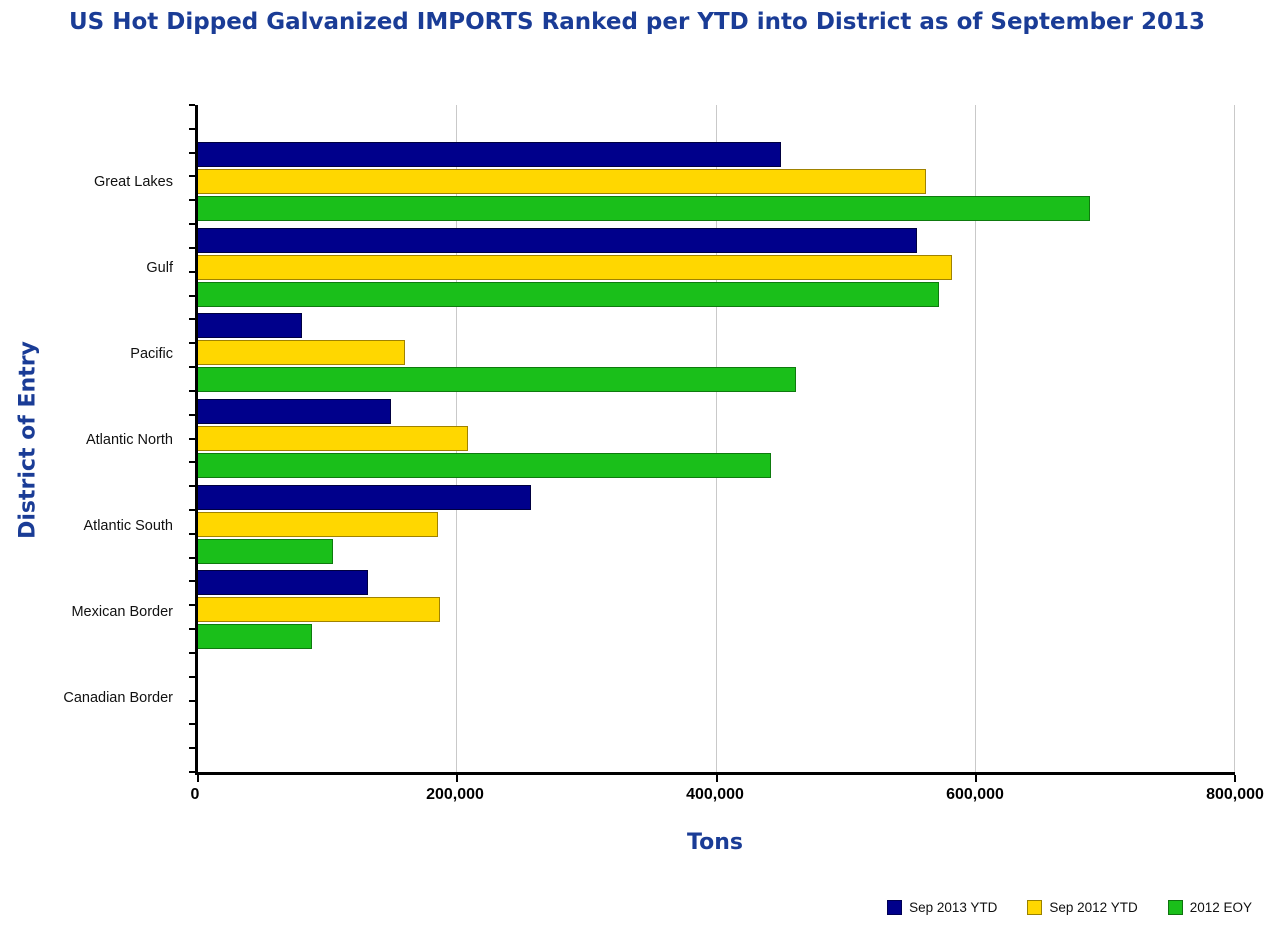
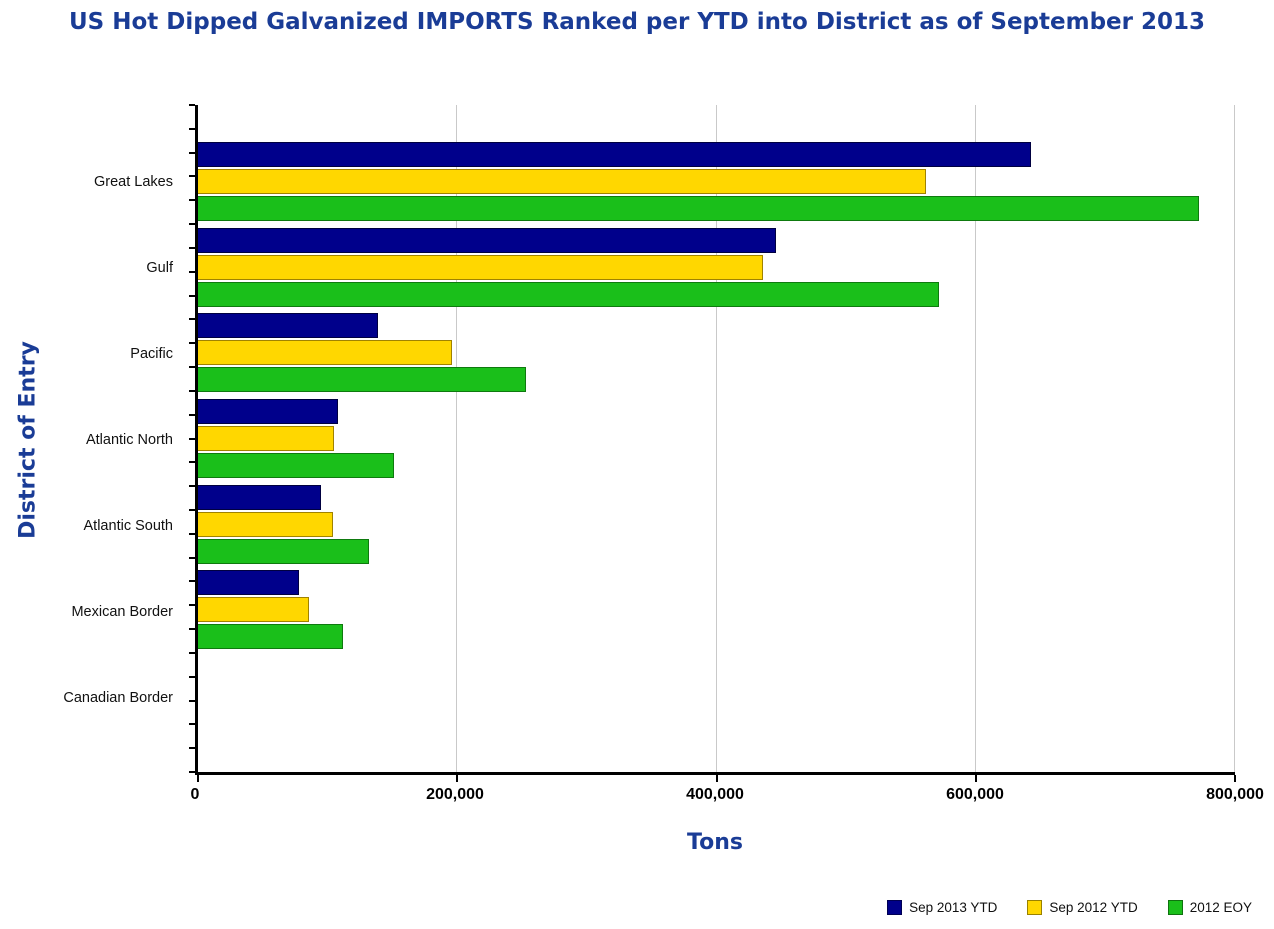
Sep 2013 YTD/Great Lakes: 450000 -> 643000
2012 EOY/Great Lakes: 688000 -> 772000
Sep 2013 YTD/Gulf: 555000 -> 446000
Sep 2012 YTD/Gulf: 582000 -> 436000
Sep 2013 YTD/Pacific: 80000 -> 139000
Sep 2012 YTD/Pacific: 160000 -> 196000
2012 EOY/Pacific: 461000 -> 253000
Sep 2013 YTD/Atlantic North: 149000 -> 108000
Sep 2012 YTD/Atlantic North: 208000 -> 105000
2012 EOY/Atlantic North: 442000 -> 151000
Sep 2013 YTD/Atlantic South: 257000 -> 95000
Sep 2012 YTD/Atlantic South: 185000 -> 104000
2012 EOY/Atlantic South: 104000 -> 132000
Sep 2013 YTD/Mexican Border: 131000 -> 78000
Sep 2012 YTD/Mexican Border: 187000 -> 86000
2012 EOY/Mexican Border: 88000 -> 112000
